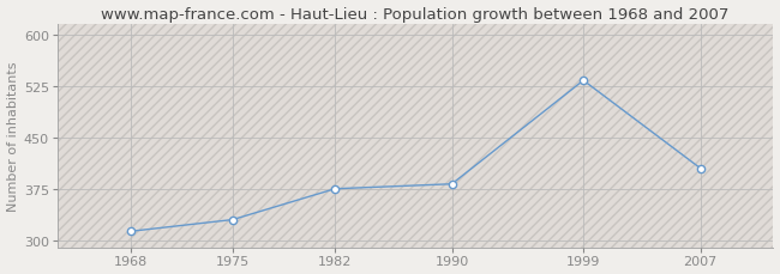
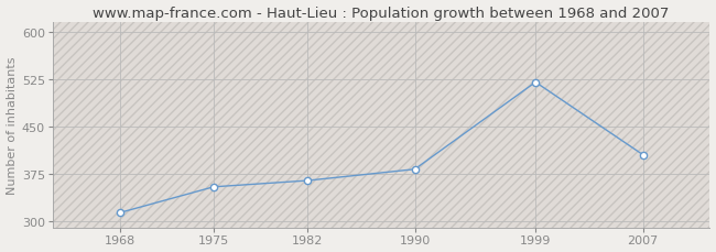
1975: 330 -> 354
1982: 375 -> 364
1999: 533 -> 520
